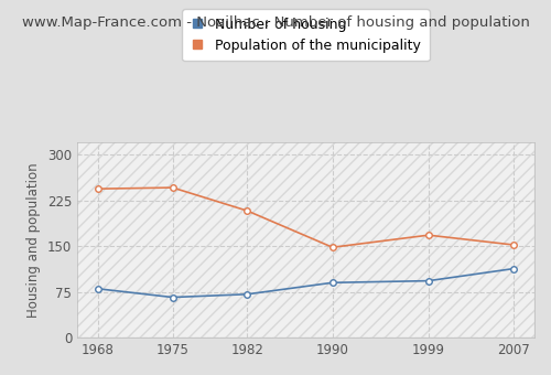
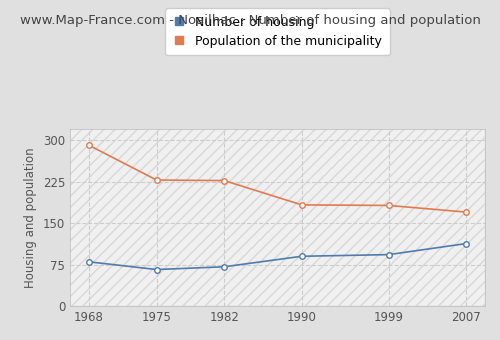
Population of the municipality/1968: 244 -> 291
Population of the municipality/1975: 246 -> 228
Population of the municipality/1982: 208 -> 227
Population of the municipality/1990: 148 -> 183
Population of the municipality/1999: 168 -> 182
Population of the municipality/2007: 152 -> 170
